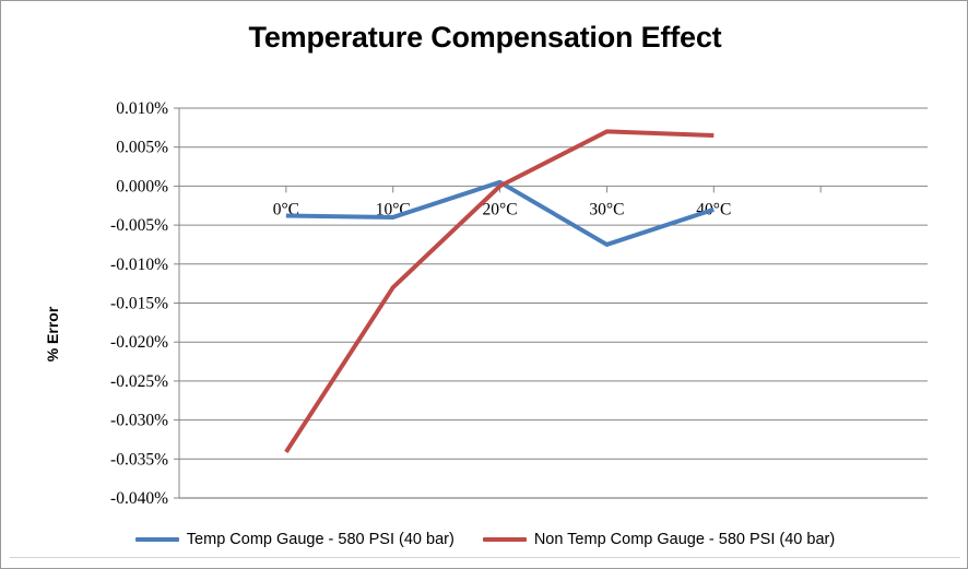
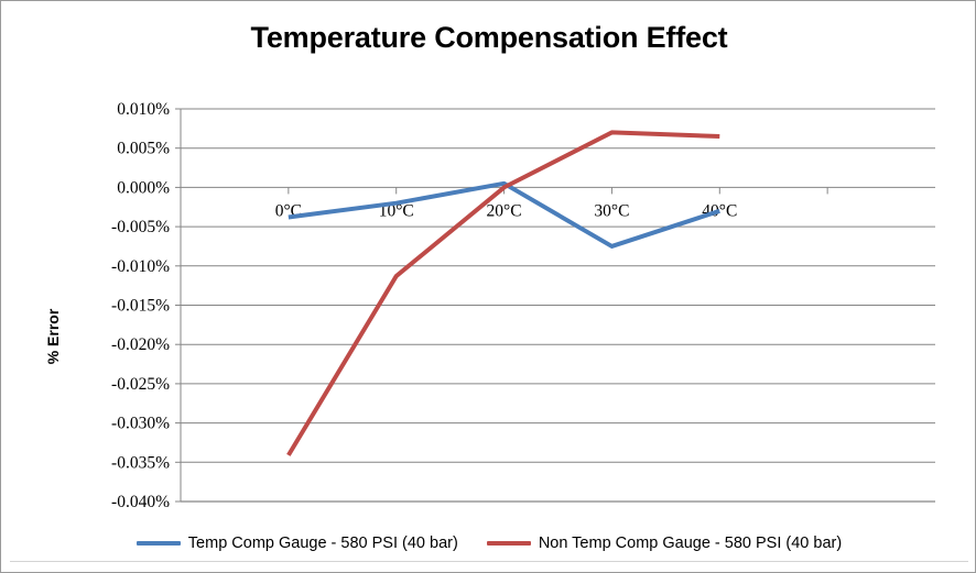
Temp Comp Gauge - 580 PSI (40 bar)/10°C: -0.004% -> -0.002%
Non Temp Comp Gauge - 580 PSI (40 bar)/10°C: -0.013% -> -0.011%
